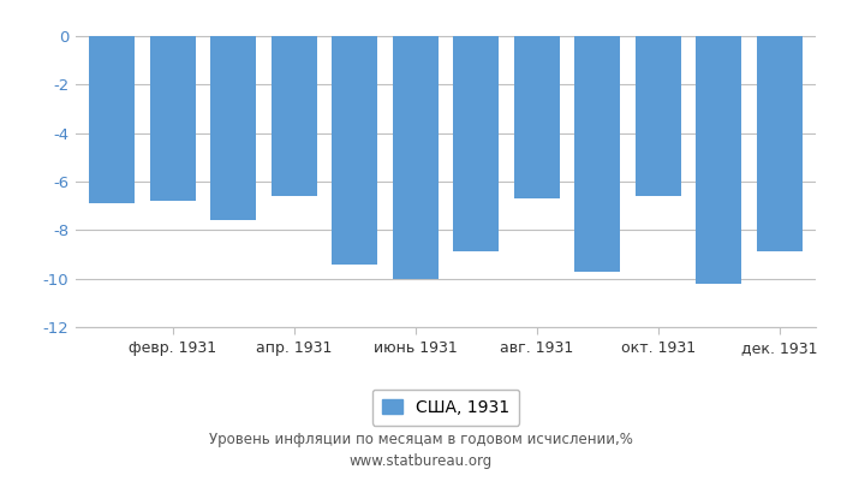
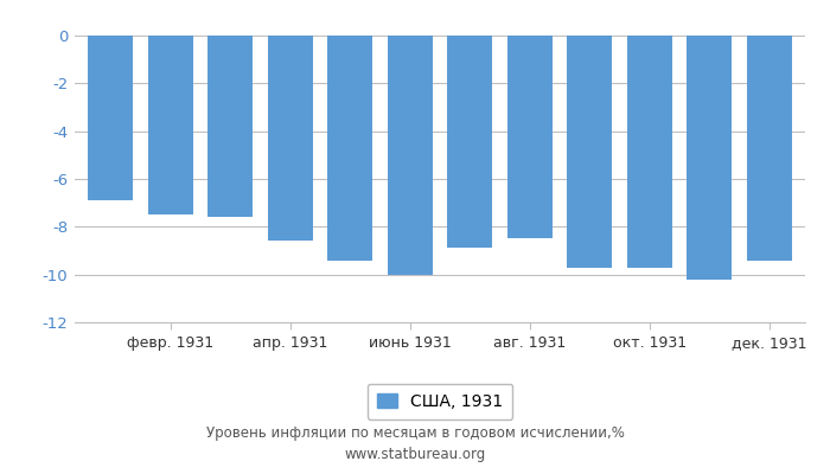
февр. 1931: -6.8 -> -7.5
апр. 1931: -6.6 -> -8.6
авг. 1931: -6.7 -> -8.5
окт. 1931: -6.6 -> -9.7
дек. 1931: -8.9 -> -9.4
